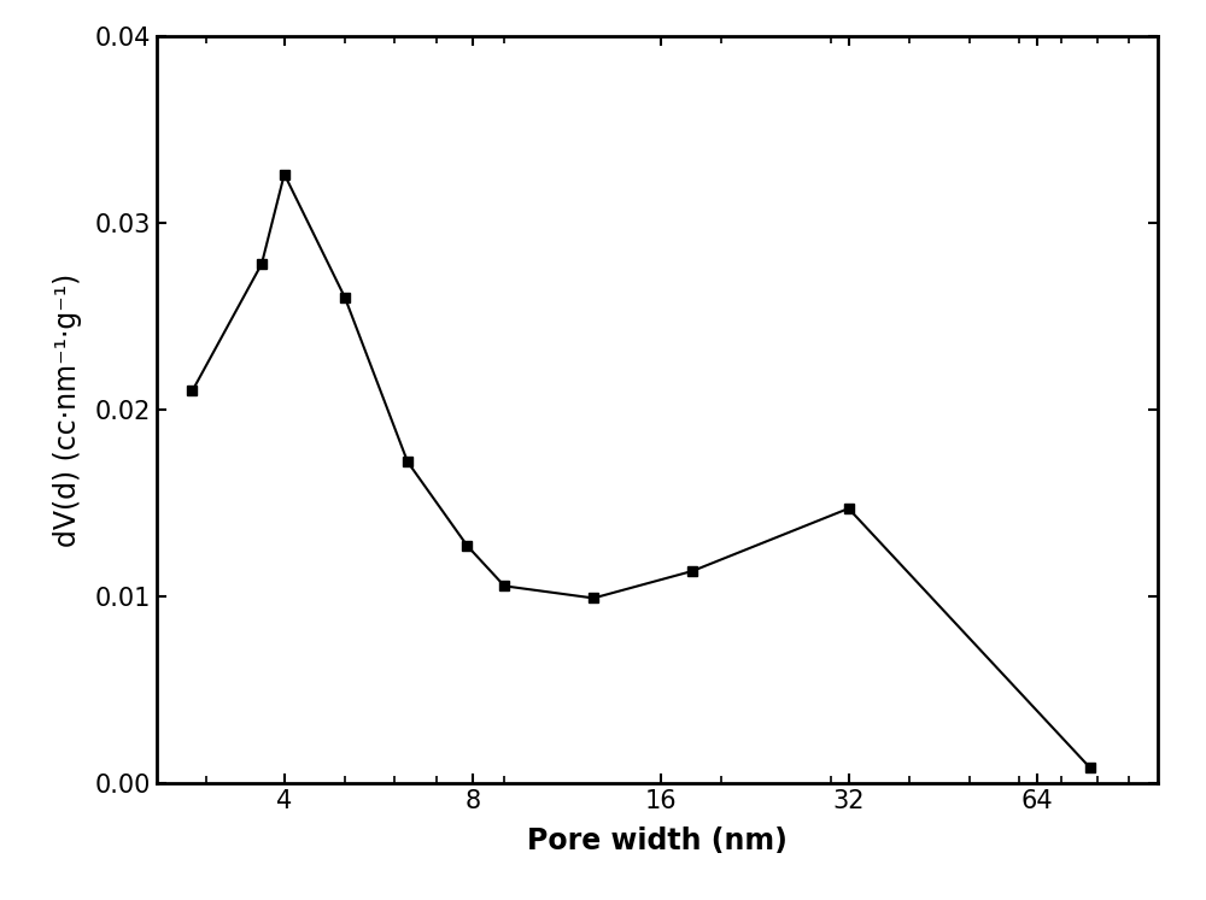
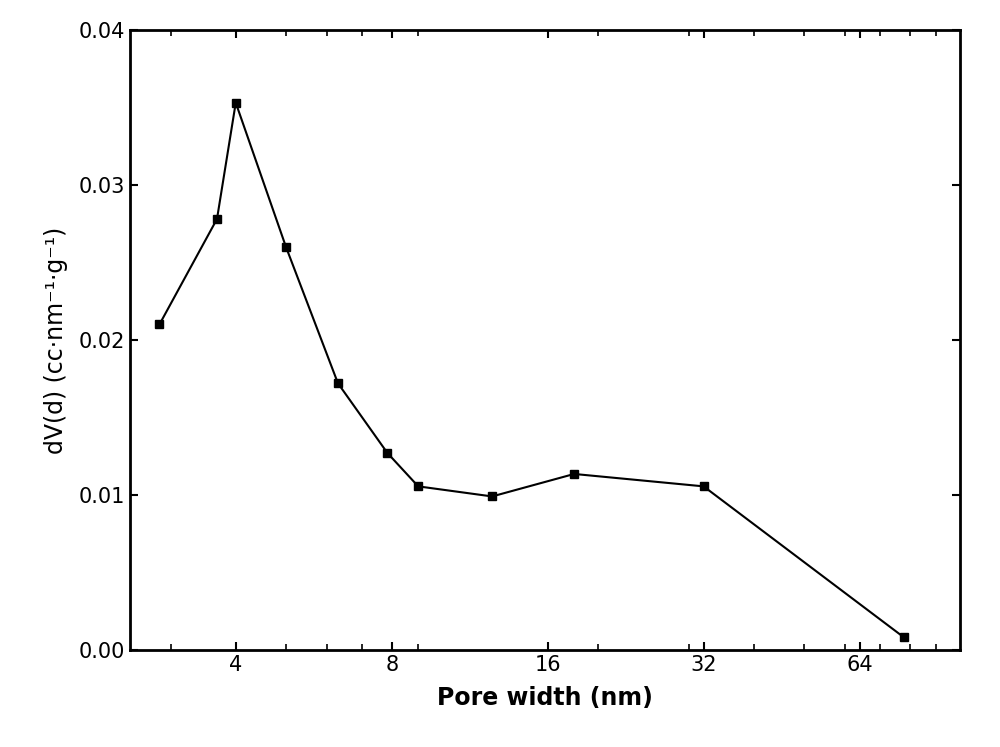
4: 0.0326 -> 0.0353
32: 0.0147 -> 0.0106
